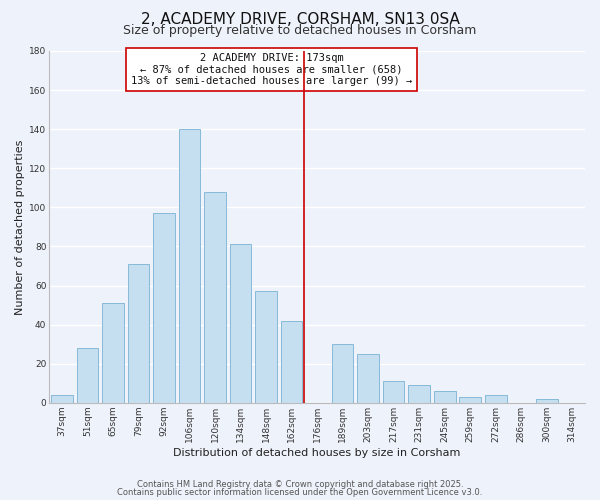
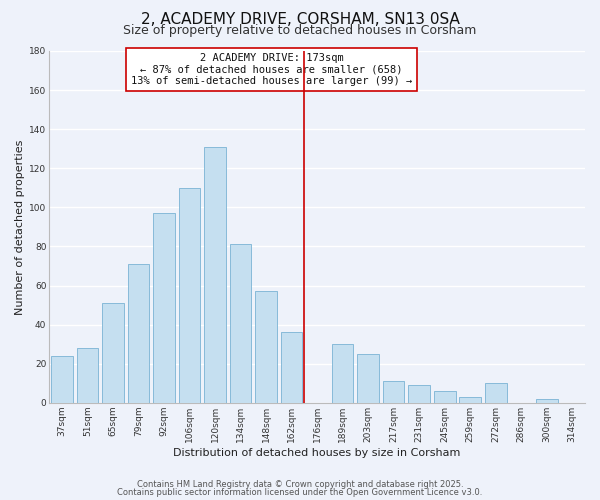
37sqm: 4 -> 24
106sqm: 140 -> 110
120sqm: 108 -> 131
162sqm: 42 -> 36
272sqm: 4 -> 10
